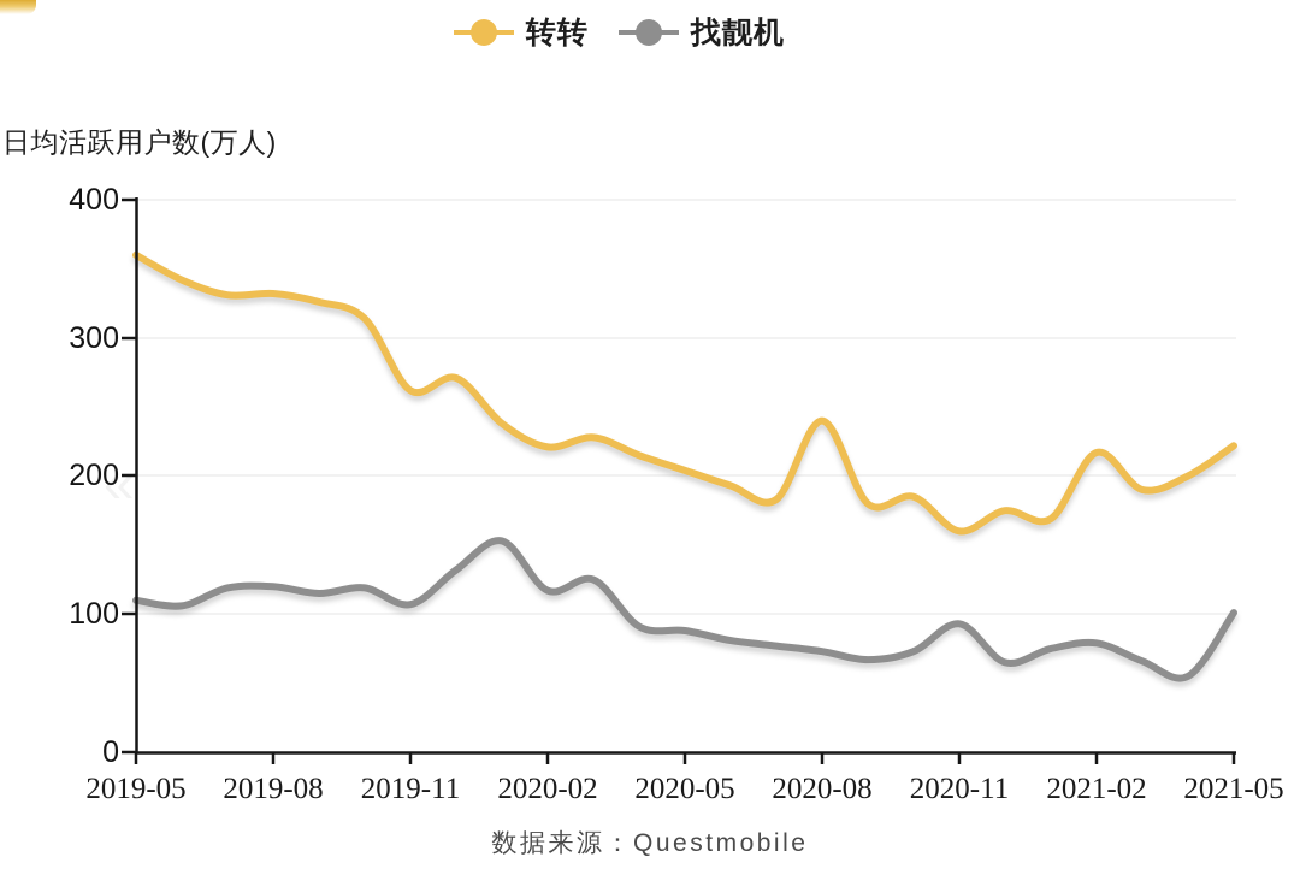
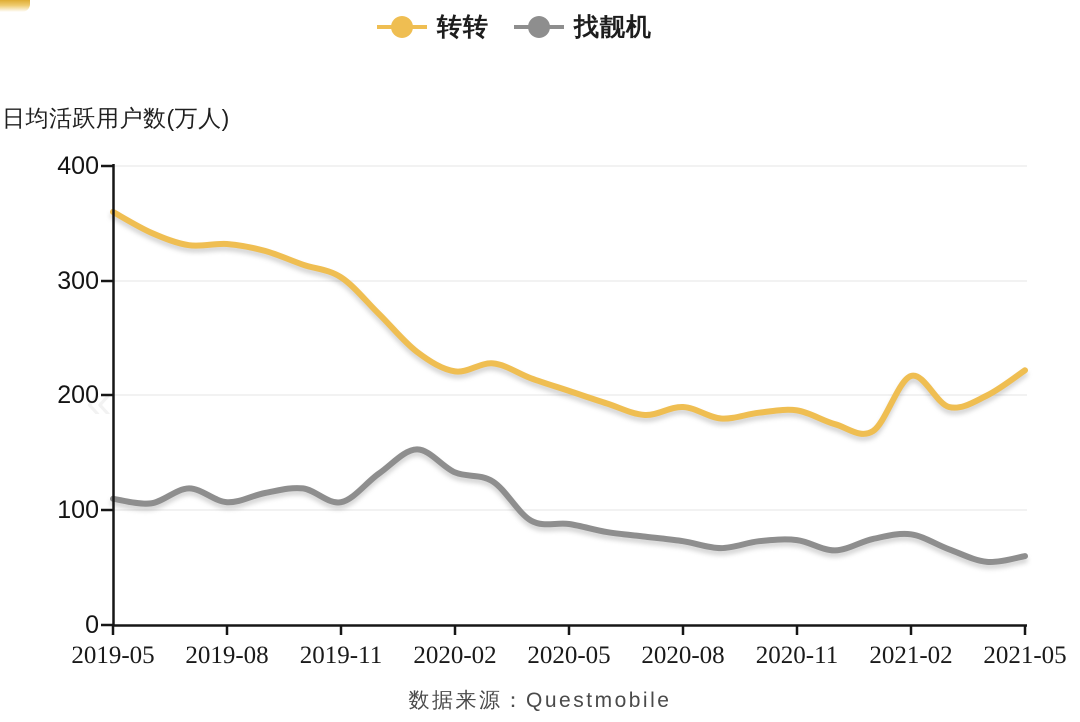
找靓机/2019-08: 120 -> 107
转转/2019-11: 262 -> 303
找靓机/2020-02: 117 -> 133
转转/2020-08: 240 -> 190
转转/2020-11: 160 -> 187
找靓机/2020-11: 93 -> 74
找靓机/2021-05: 101 -> 60
